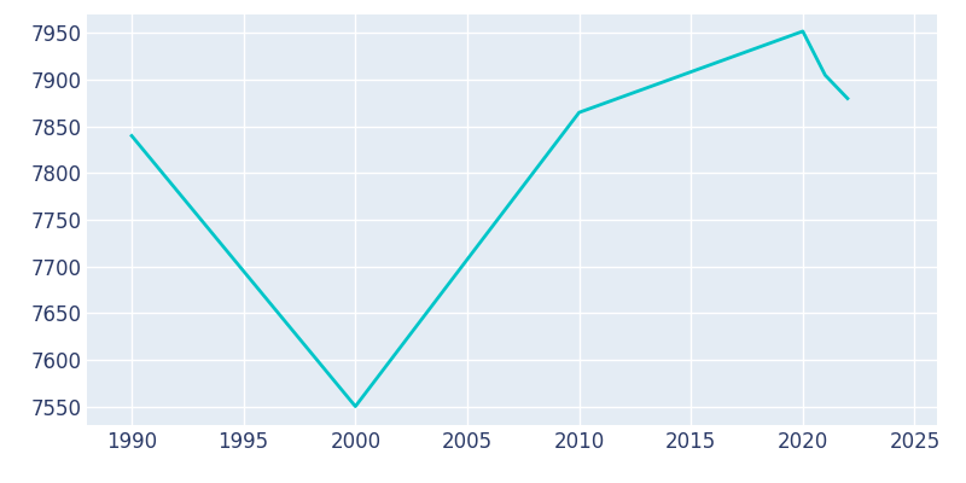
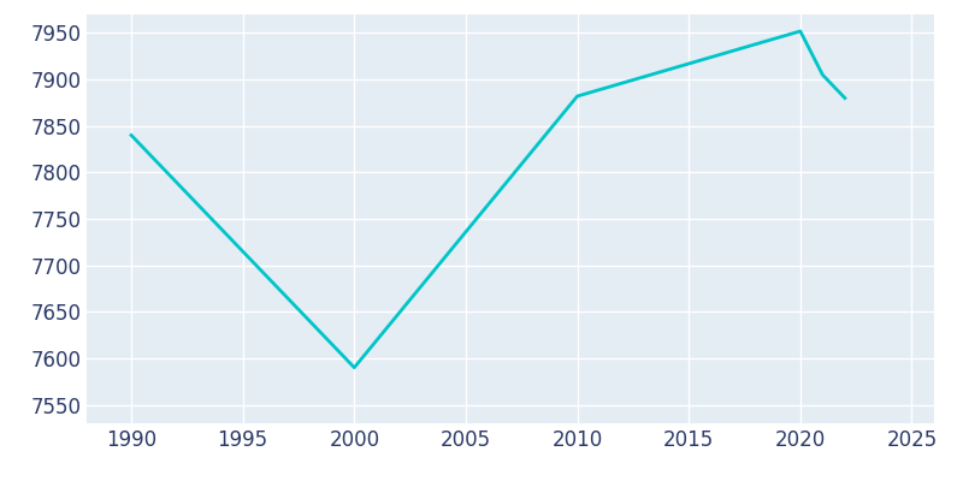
2000: 7550 -> 7590
2010: 7865 -> 7882
